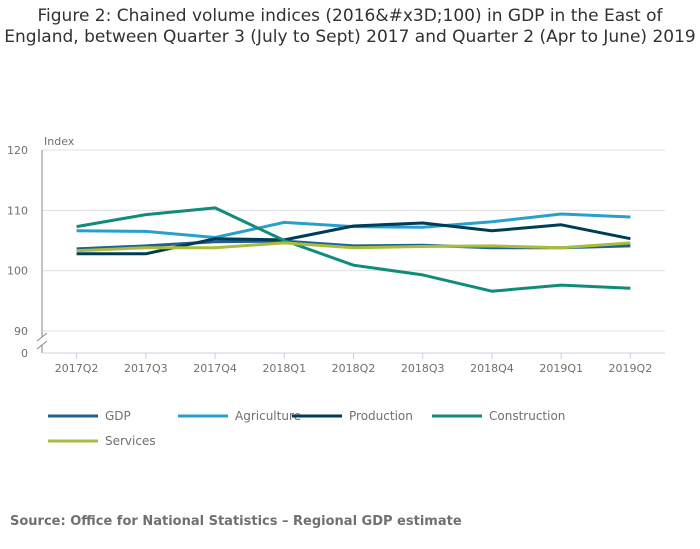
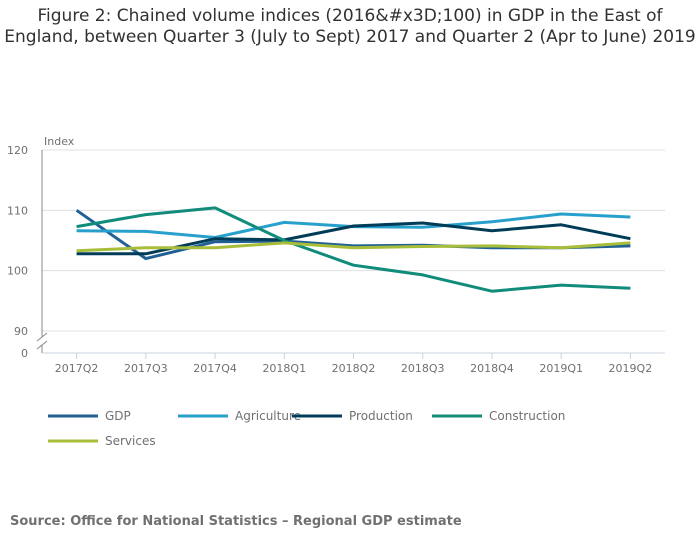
GDP/2017Q2: 104 -> 110
GDP/2017Q3: 104 -> 102
